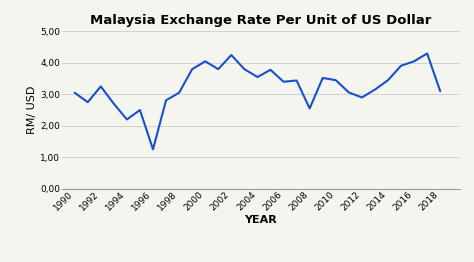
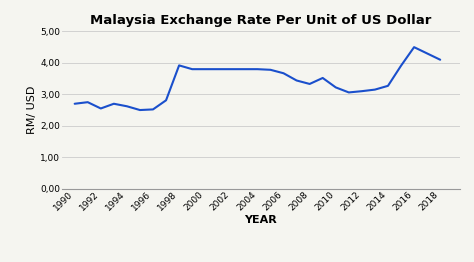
1990: 3,05 -> 2,70
1992: 3,25 -> 2,55
1994: 2,20 -> 2,62
1996: 1,25 -> 2,52
1998: 3,05 -> 3,92
2000: 4,05 -> 3,80
2002: 4,25 -> 3,80
2004: 3,55 -> 3,80
2006: 3,40 -> 3,67
2008: 2,55 -> 3,33
2010: 3,45 -> 3,22
2012: 2,90 -> 3,10
2014: 3,45 -> 3,27
2016: 4,05 -> 4,50
2018: 3,10 -> 4,10
